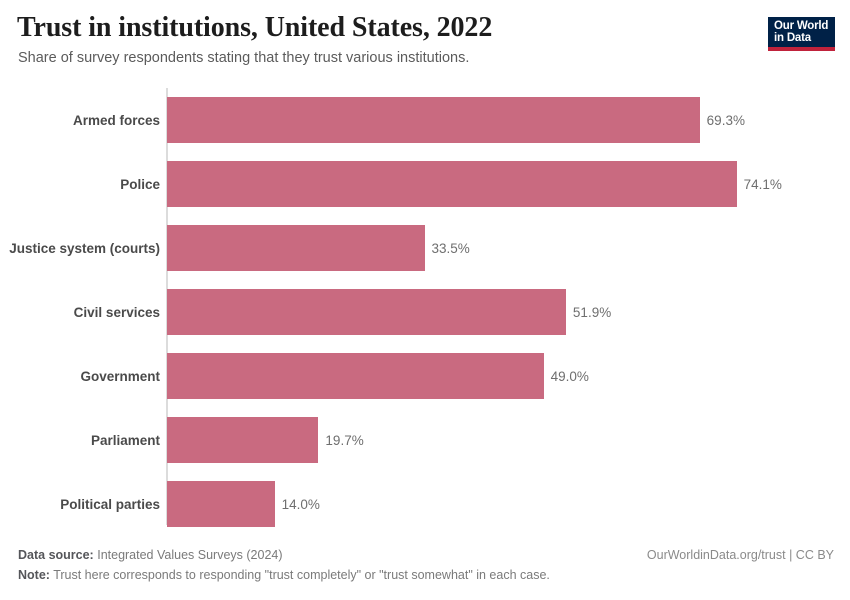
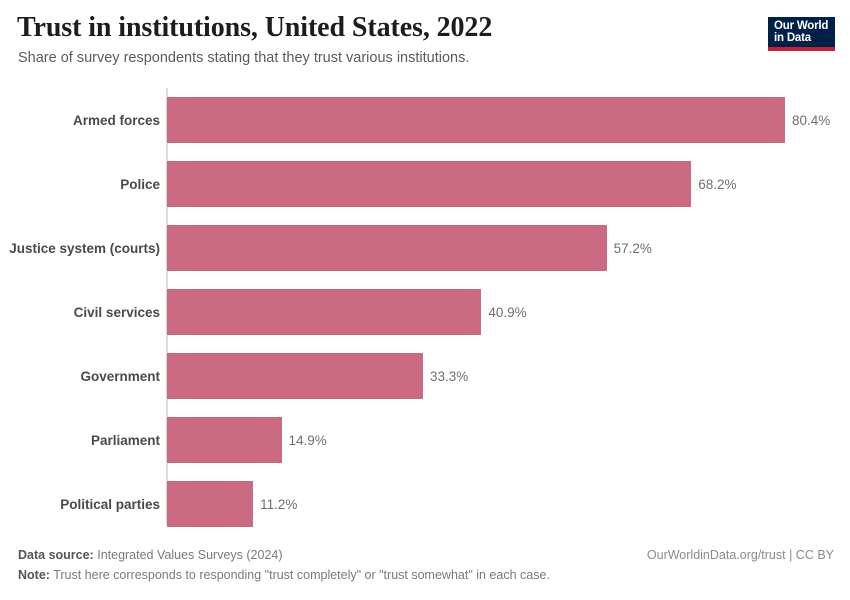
Armed forces: 69.3% -> 80.4%
Police: 74.1% -> 68.2%
Justice system (courts): 33.5% -> 57.2%
Civil services: 51.9% -> 40.9%
Government: 49.0% -> 33.3%
Parliament: 19.7% -> 14.9%
Political parties: 14.0% -> 11.2%
